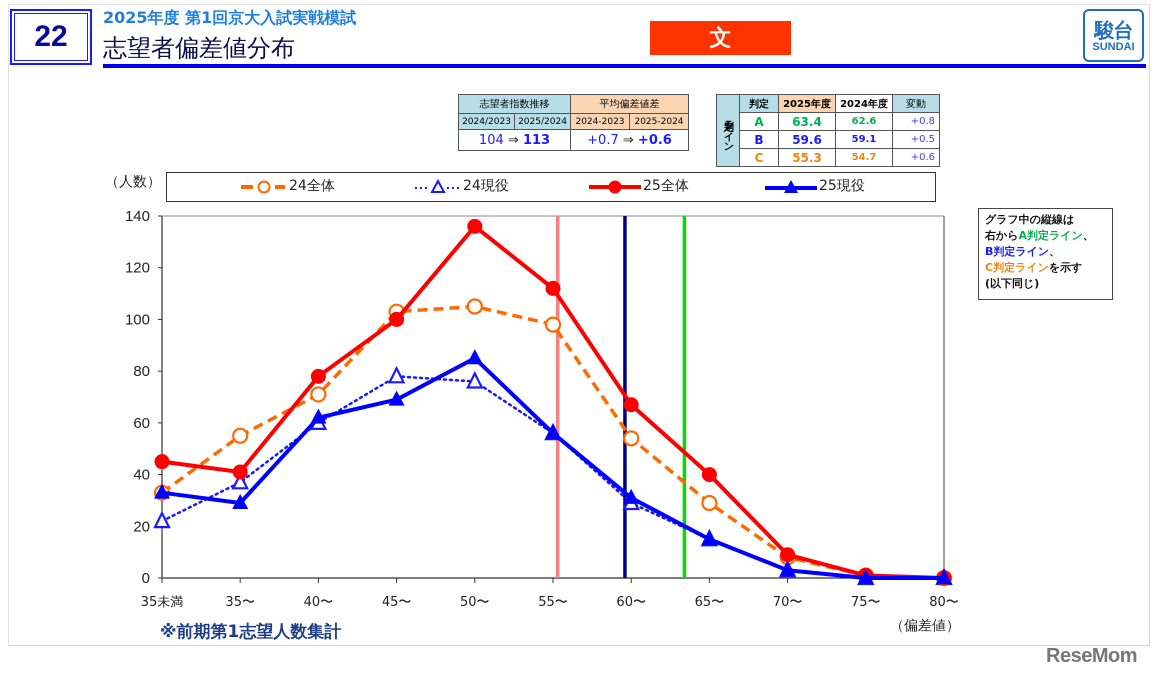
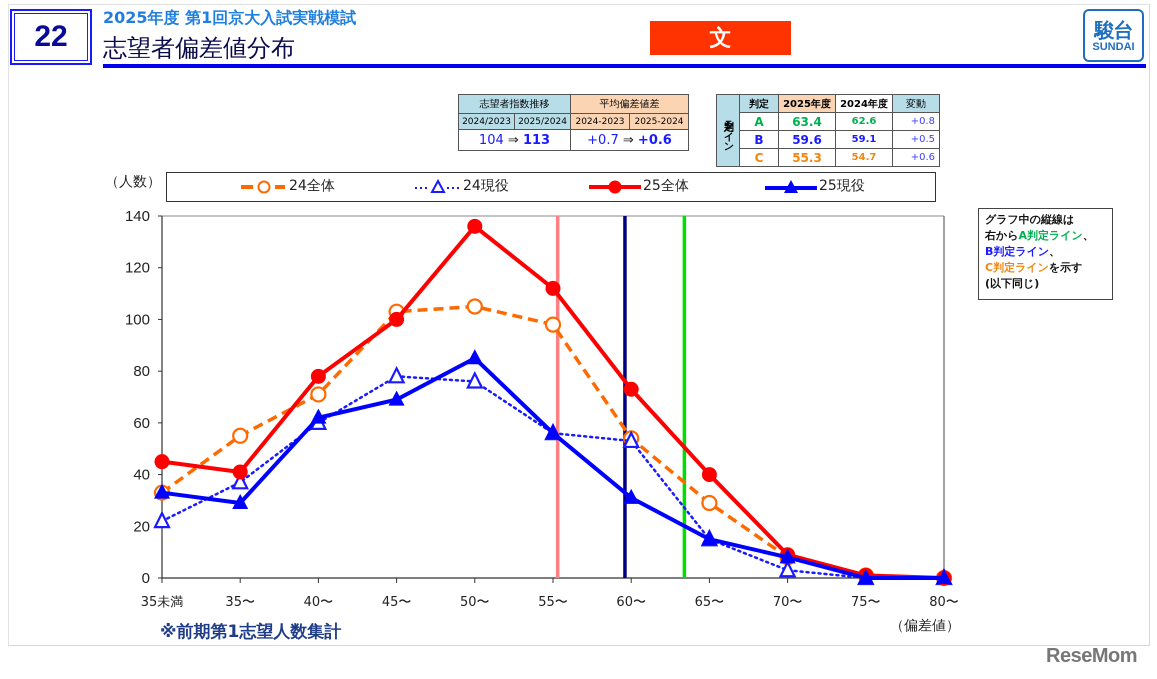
24現役/60〜: 29 -> 53
25全体/60〜: 67 -> 73
25現役/70〜: 3 -> 8
